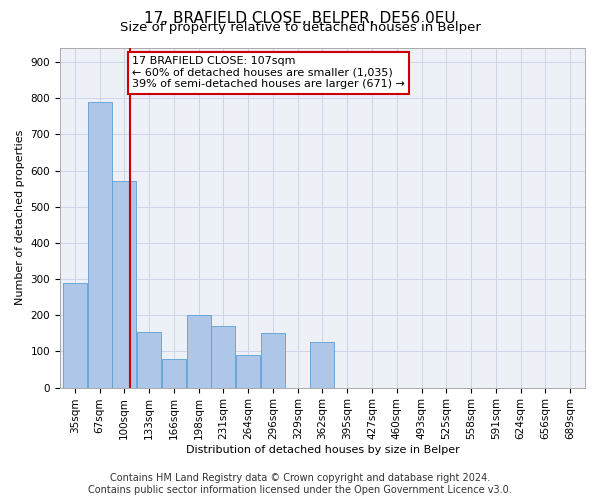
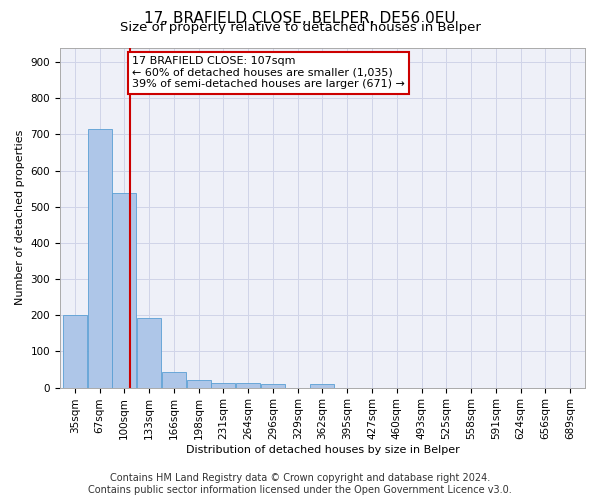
35sqm: 290 -> 200
67sqm: 790 -> 715
100sqm: 570 -> 537
133sqm: 155 -> 193
166sqm: 80 -> 42
198sqm: 200 -> 20
231sqm: 170 -> 14
264sqm: 90 -> 13
296sqm: 150 -> 10
362sqm: 125 -> 9
